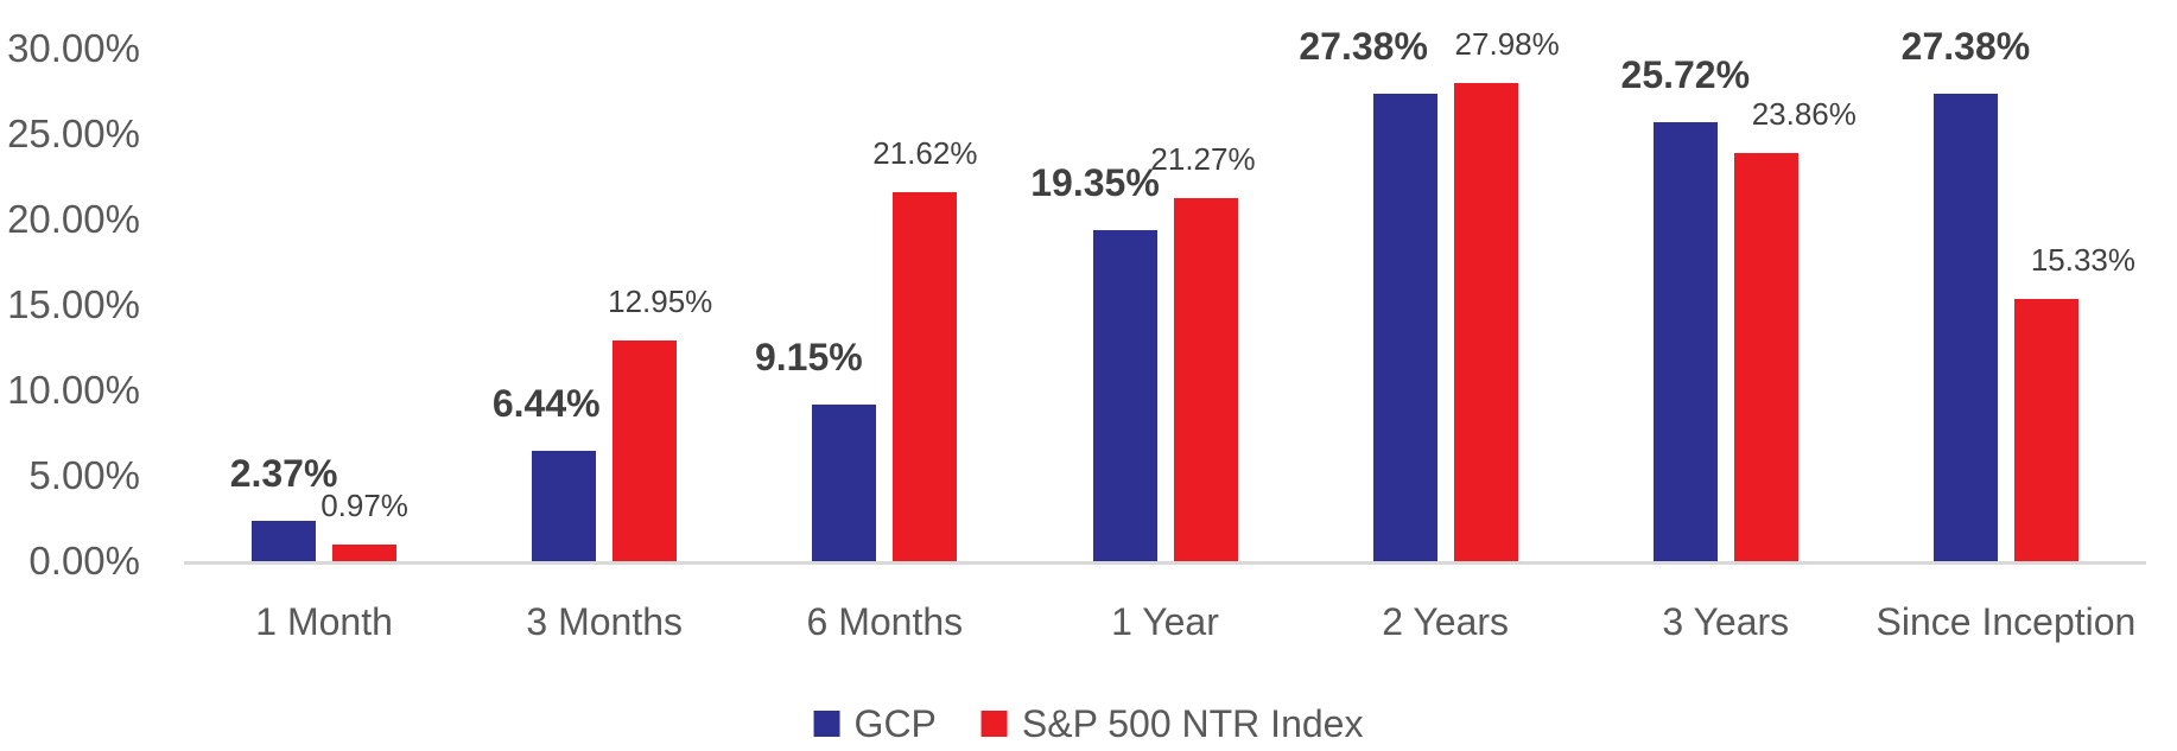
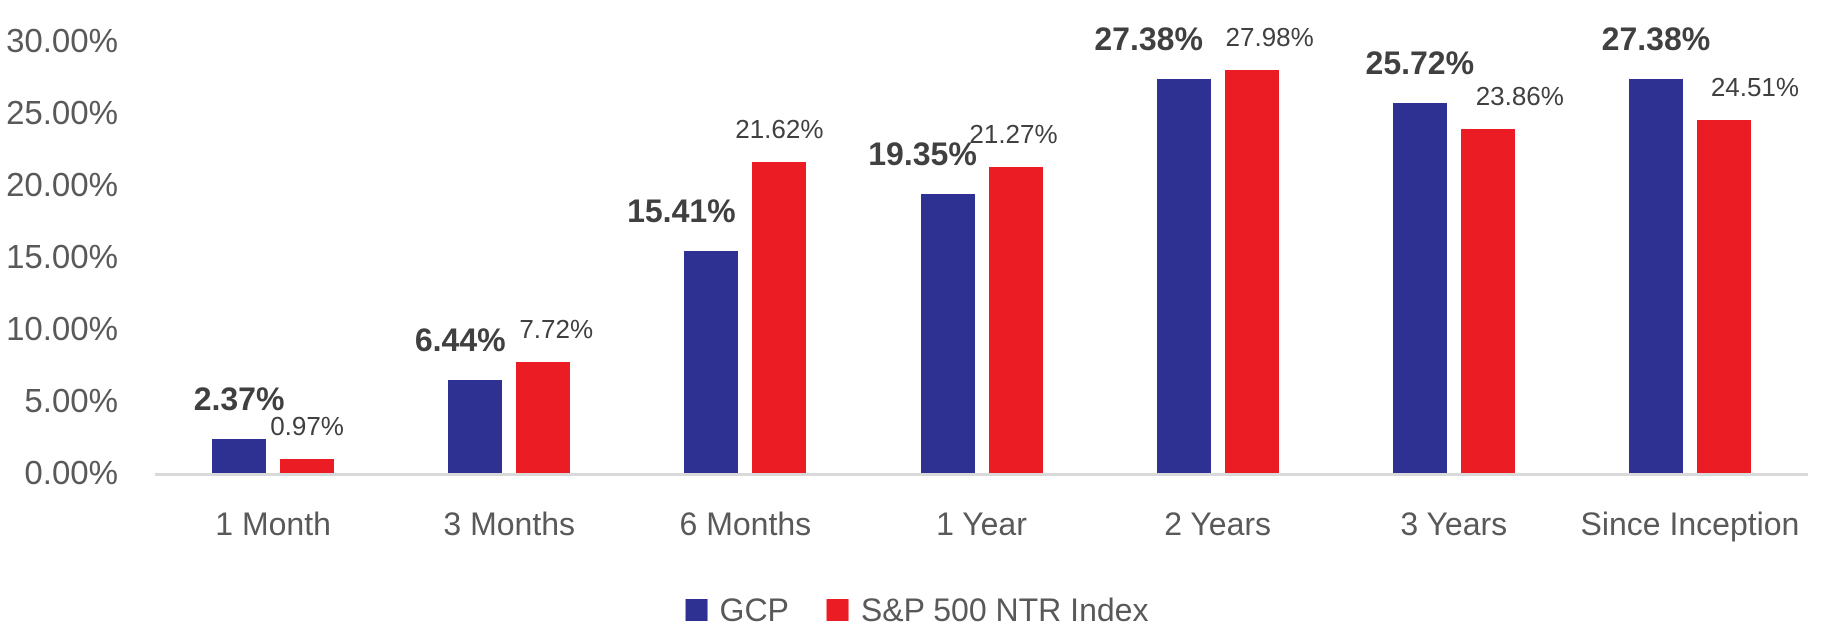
S&P 500 NTR Index/3 Months: 12.95% -> 7.72%
GCP/6 Months: 9.15% -> 15.41%
S&P 500 NTR Index/Since Inception: 15.33% -> 24.51%
